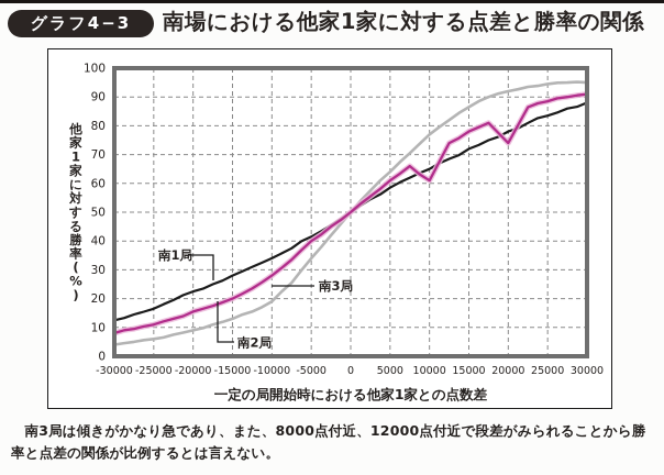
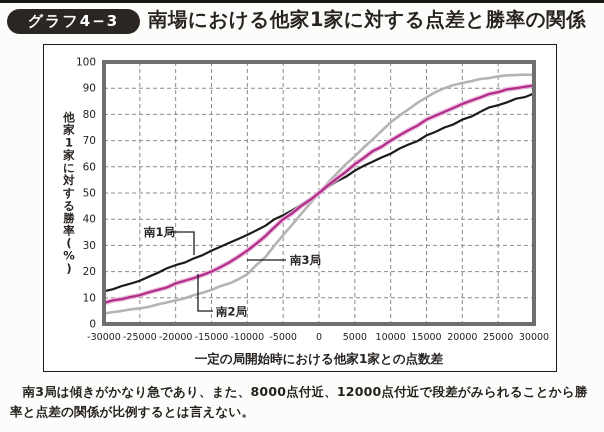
南2局/10000: 61 -> 70
南2局/20000: 74 -> 84
